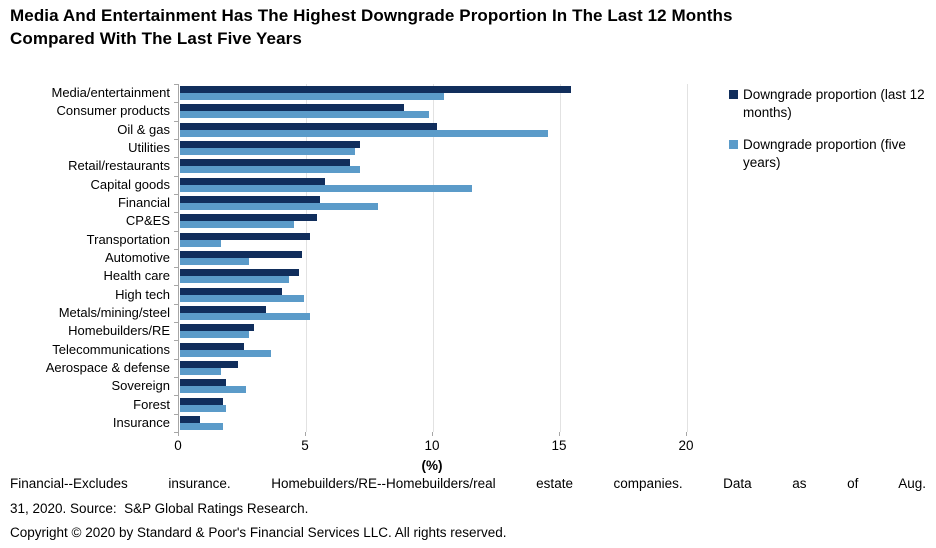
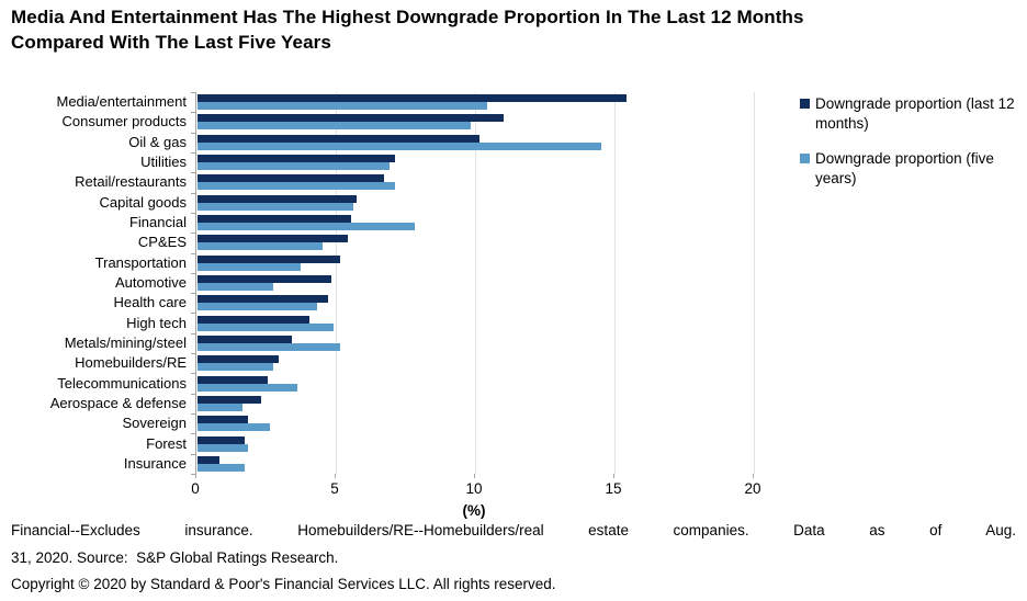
Downgrade proportion (last 12 months)/Consumer products: 8.8 -> 11.0
Downgrade proportion (five years)/Capital goods: 11.5 -> 5.6
Downgrade proportion (five years)/Transportation: 1.6 -> 3.7
